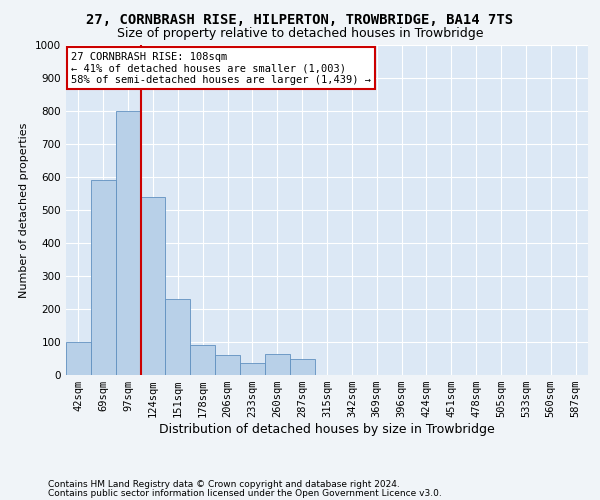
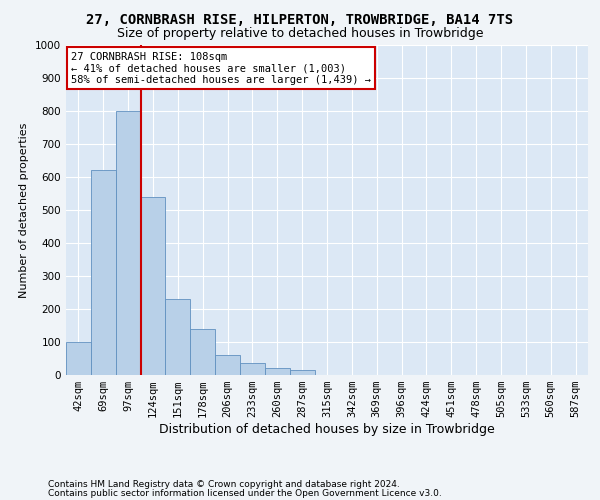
69sqm: 590 -> 620
178sqm: 90 -> 140
260sqm: 65 -> 20
287sqm: 50 -> 15
